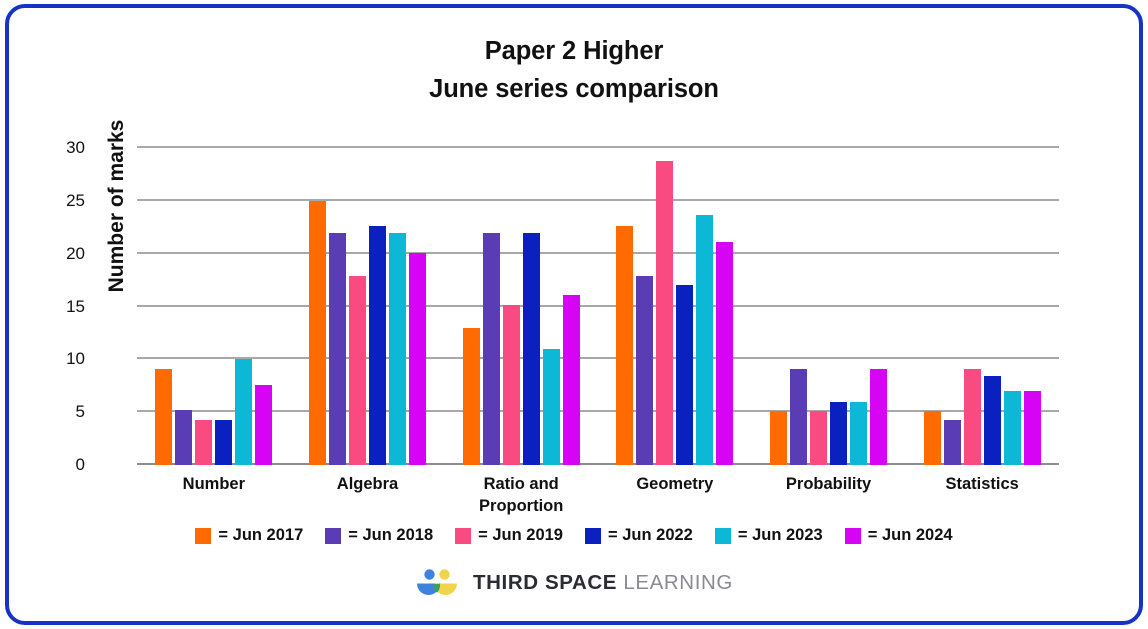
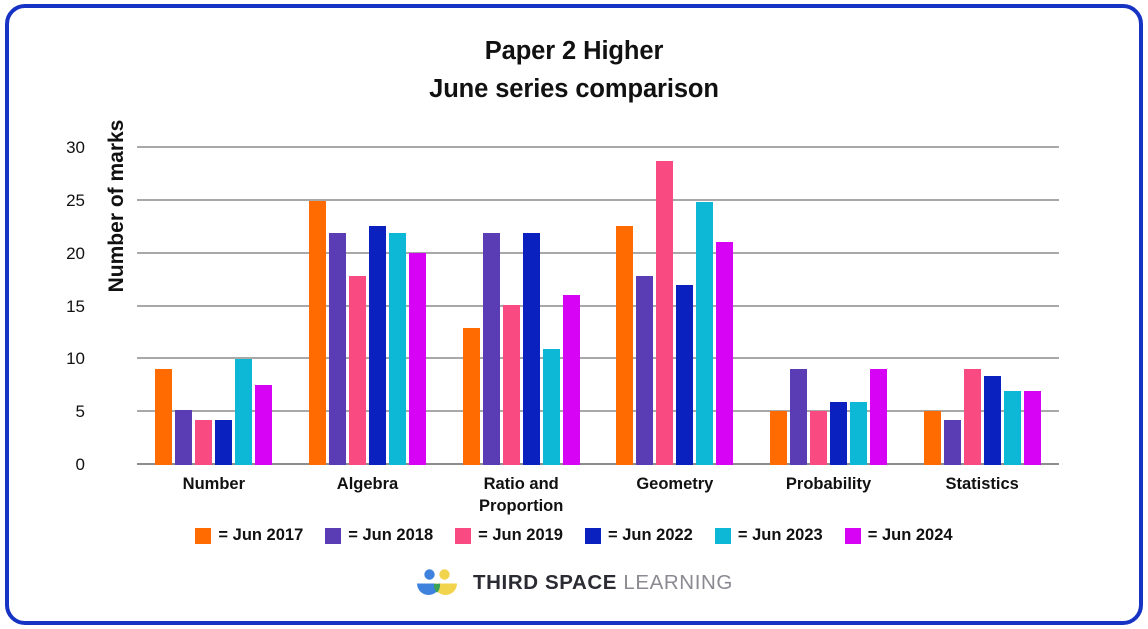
= Jun 2023/Geometry: 23.7 -> 24.9
